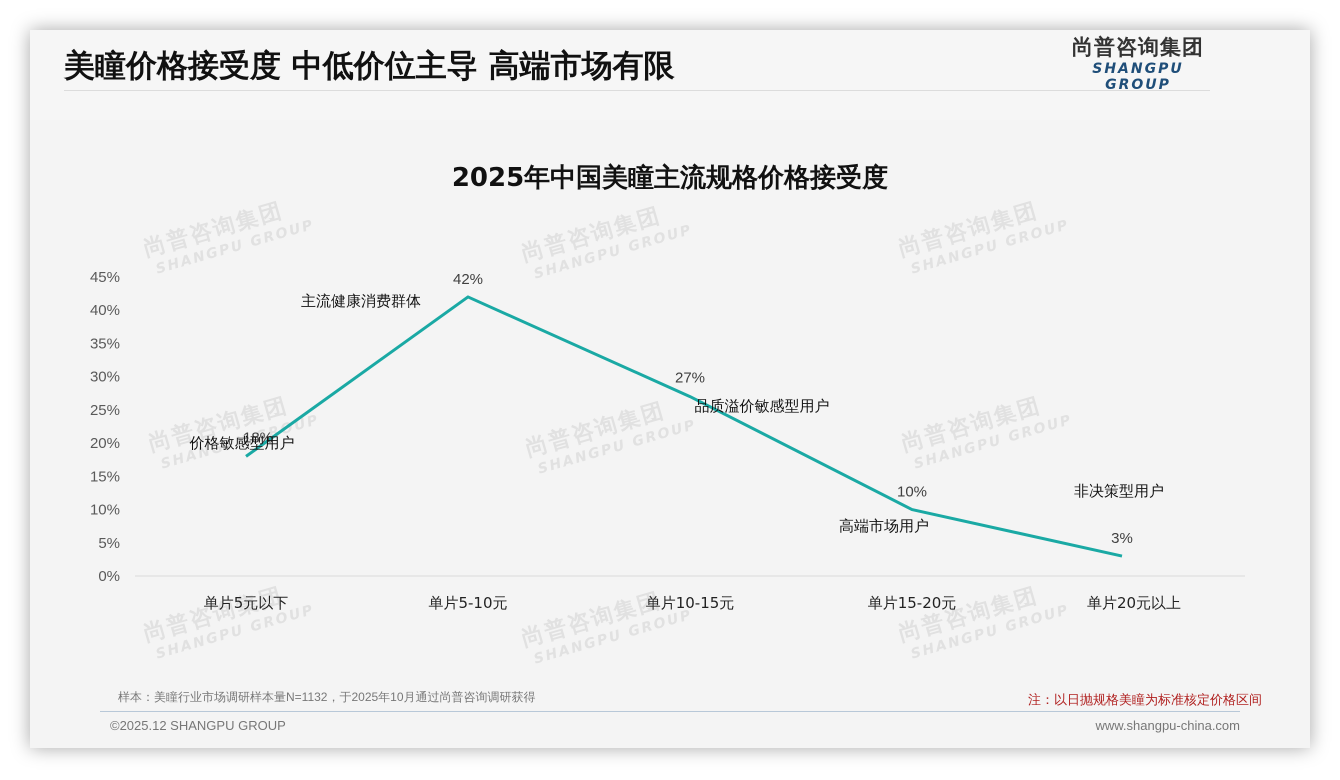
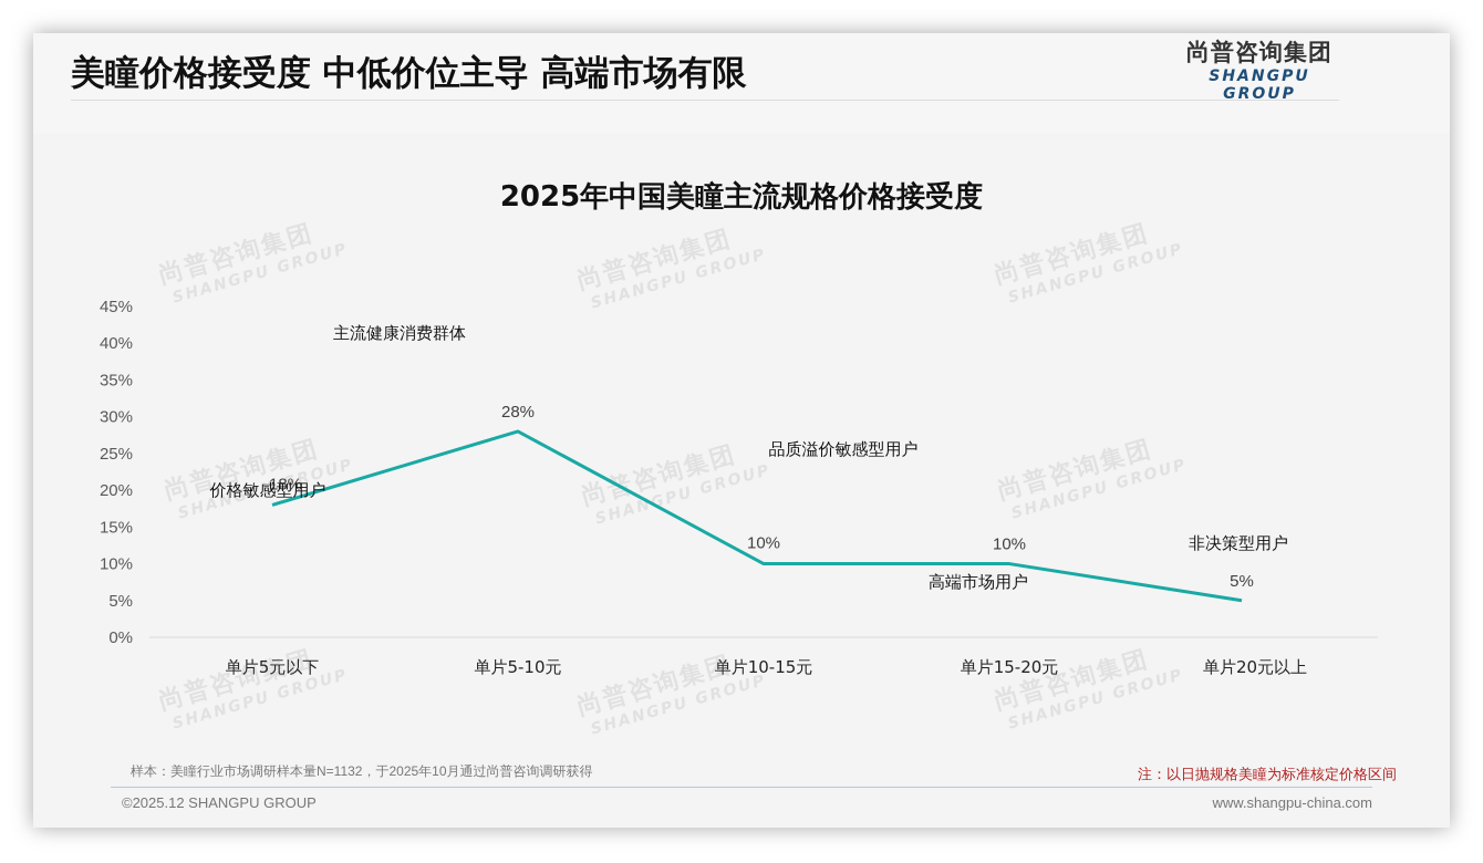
单片5-10元: 42% -> 28%
单片10-15元: 27% -> 10%
单片20元以上: 3% -> 5%
